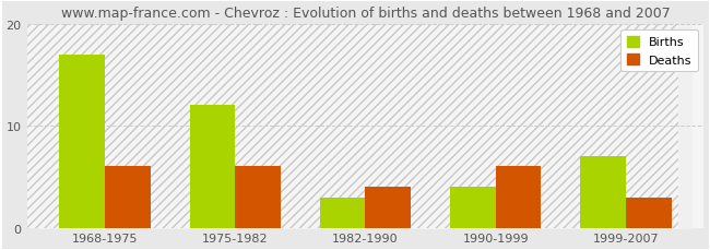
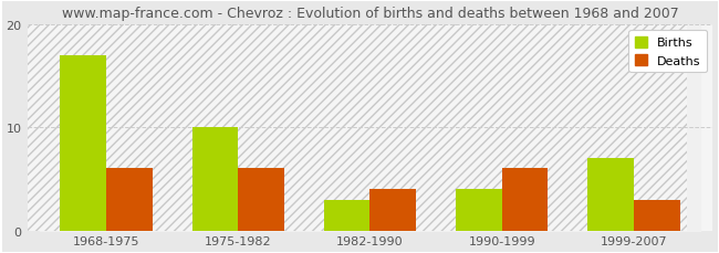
Births/1975-1982: 12 -> 10
